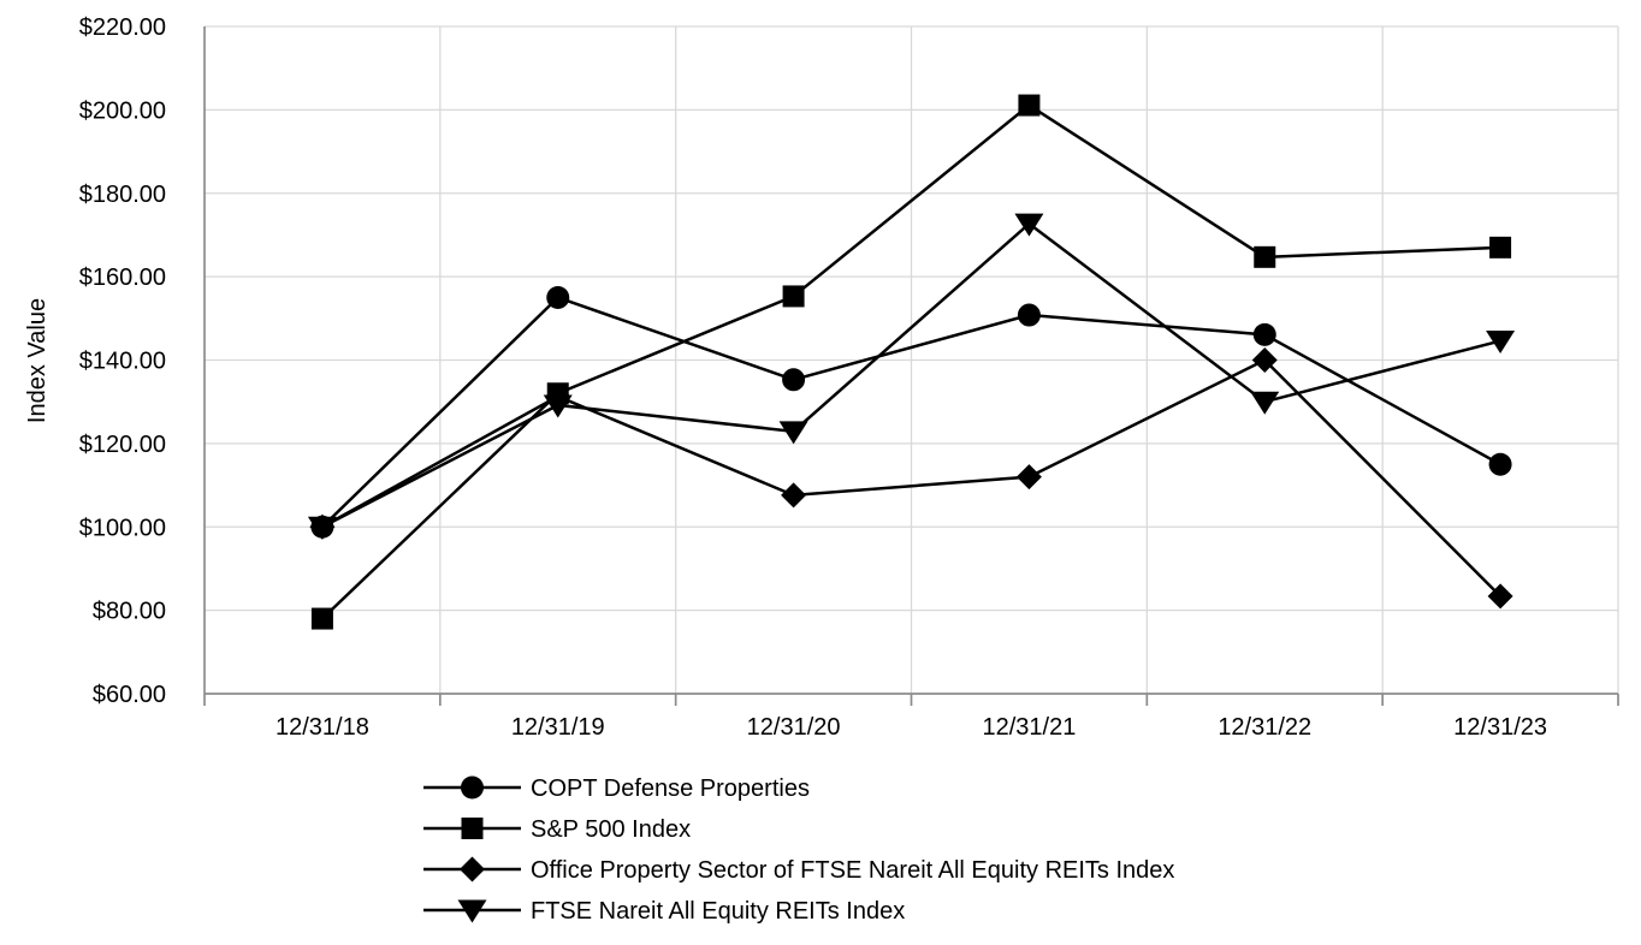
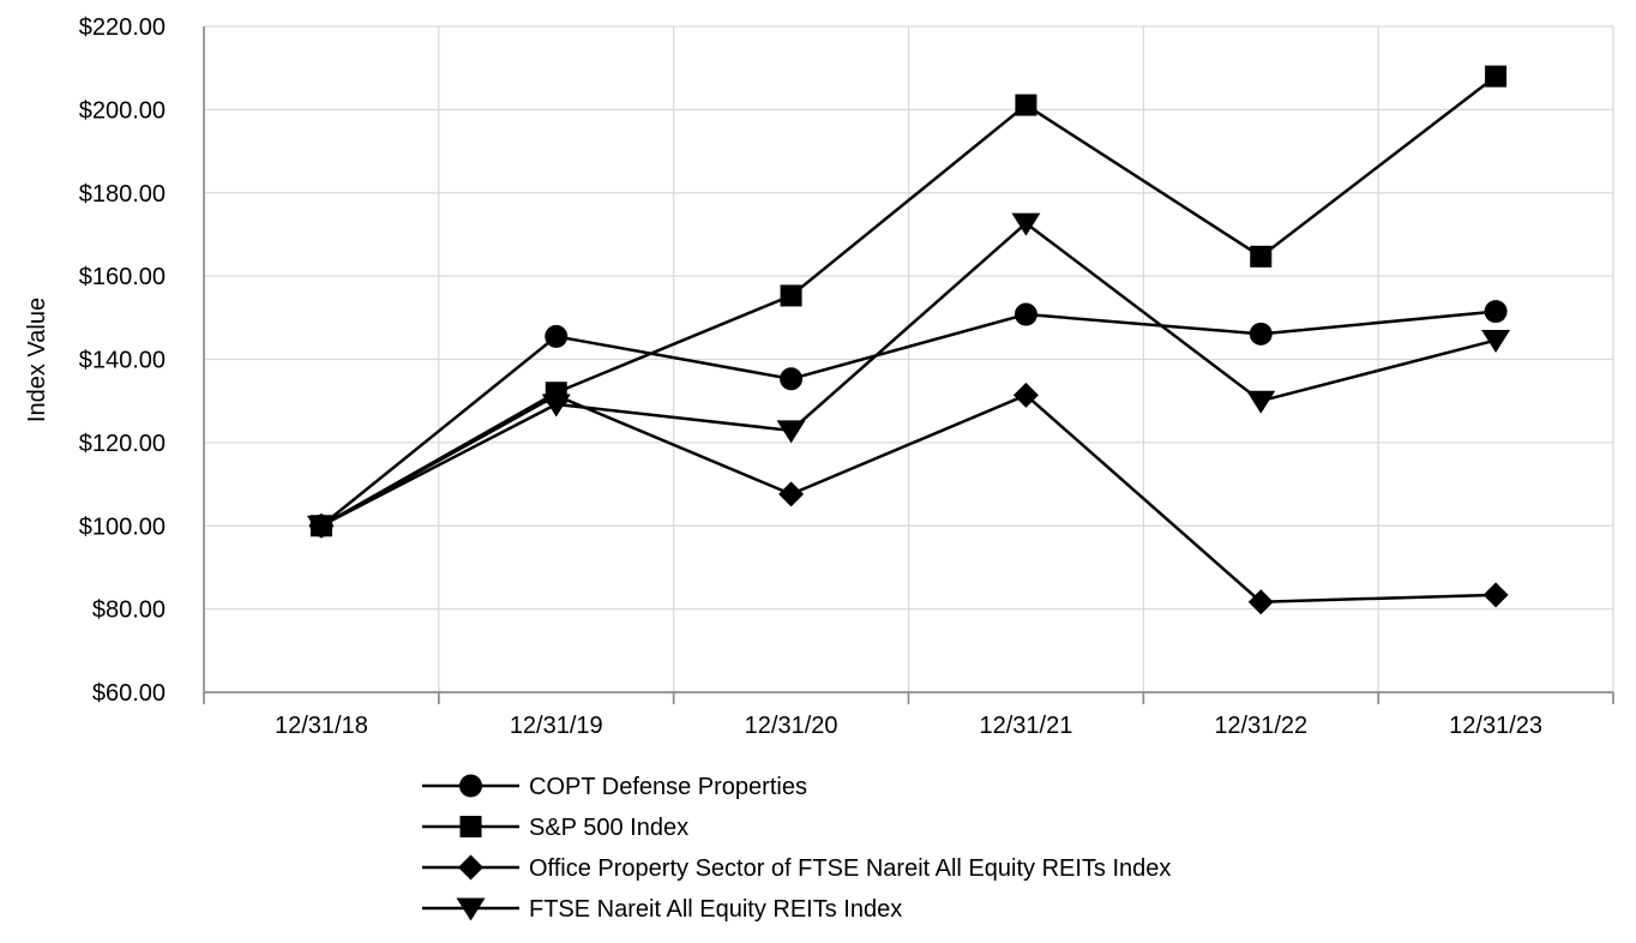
S&P 500 Index/12/31/18: $78 -> $100
COPT Defense Properties/12/31/19: $155 -> $146
Office Property Sector of FTSE Nareit All Equity REITs Index/12/31/21: $112 -> $131
Office Property Sector of FTSE Nareit All Equity REITs Index/12/31/22: $140 -> $82
COPT Defense Properties/12/31/23: $115 -> $152
S&P 500 Index/12/31/23: $167 -> $208
